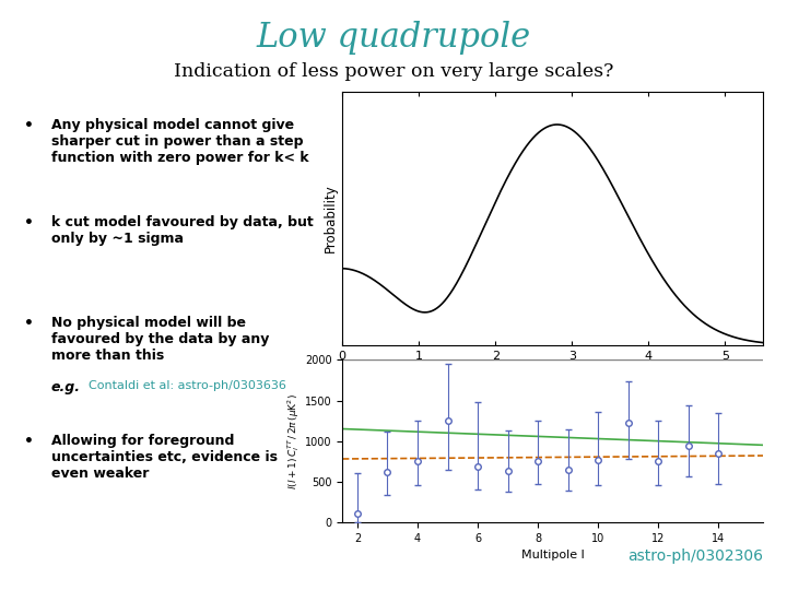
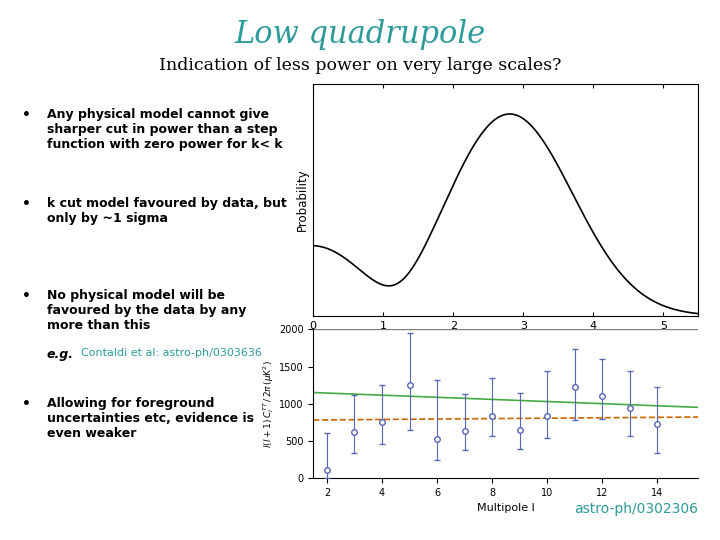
6: 680 -> 520
8: 750 -> 840
10: 760 -> 840
12: 750 -> 1100
14: 850 -> 720
